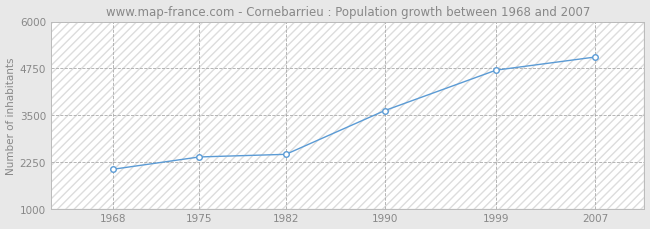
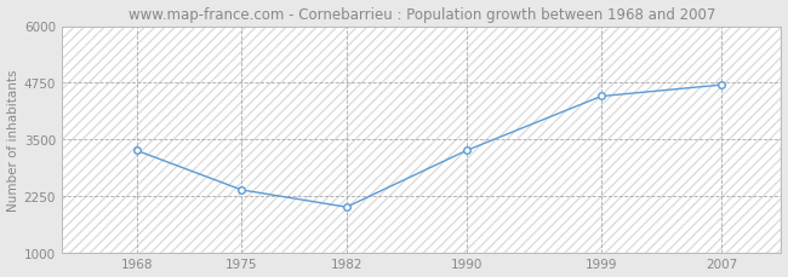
1968: 2050 -> 3250
1982: 2450 -> 2000
1990: 3620 -> 3250
1999: 4700 -> 4450
2007: 5050 -> 4700
